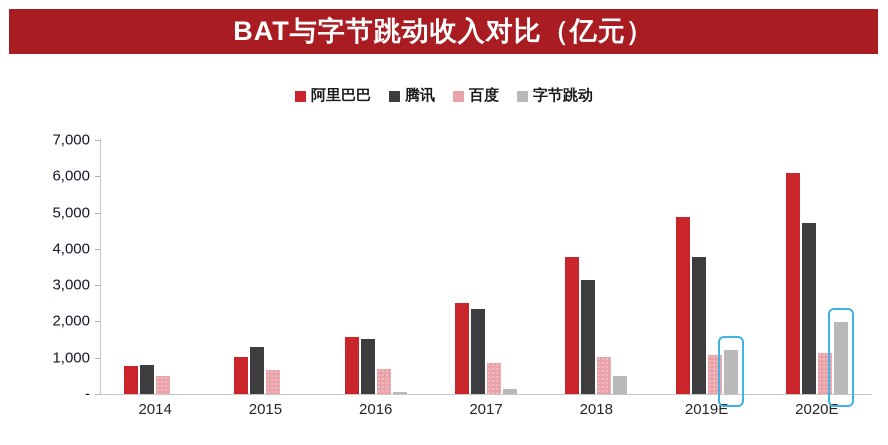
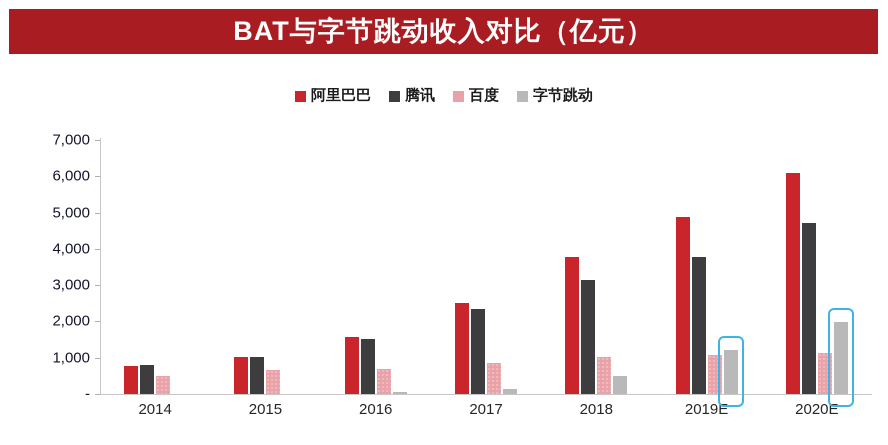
腾讯/2015: 1300 -> 1000
